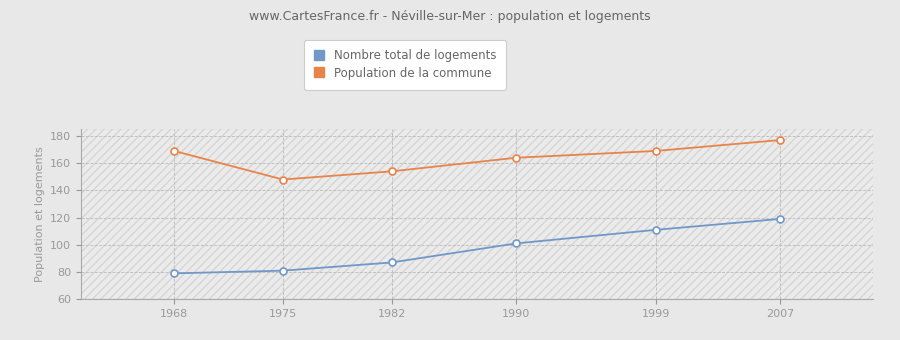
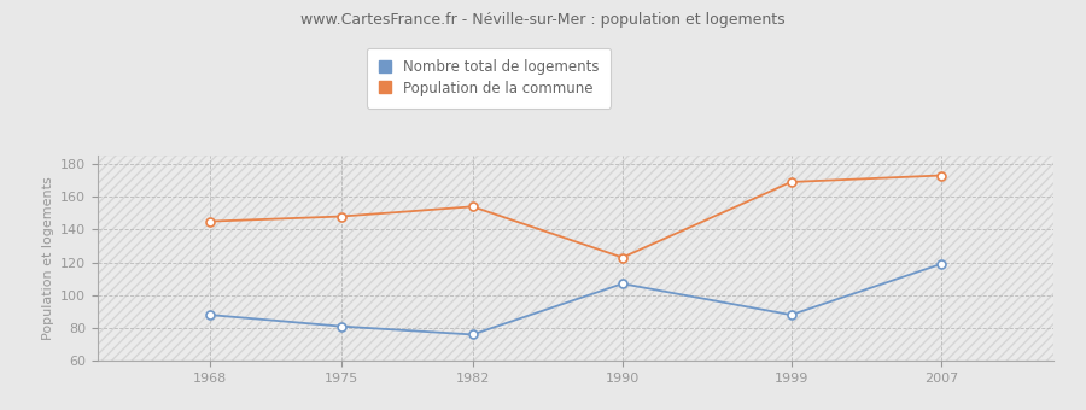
Nombre total de logements/1968: 79 -> 88
Population de la commune/1968: 169 -> 145
Nombre total de logements/1982: 87 -> 76
Nombre total de logements/1990: 101 -> 107
Population de la commune/1990: 164 -> 123
Nombre total de logements/1999: 111 -> 88
Population de la commune/2007: 177 -> 173
